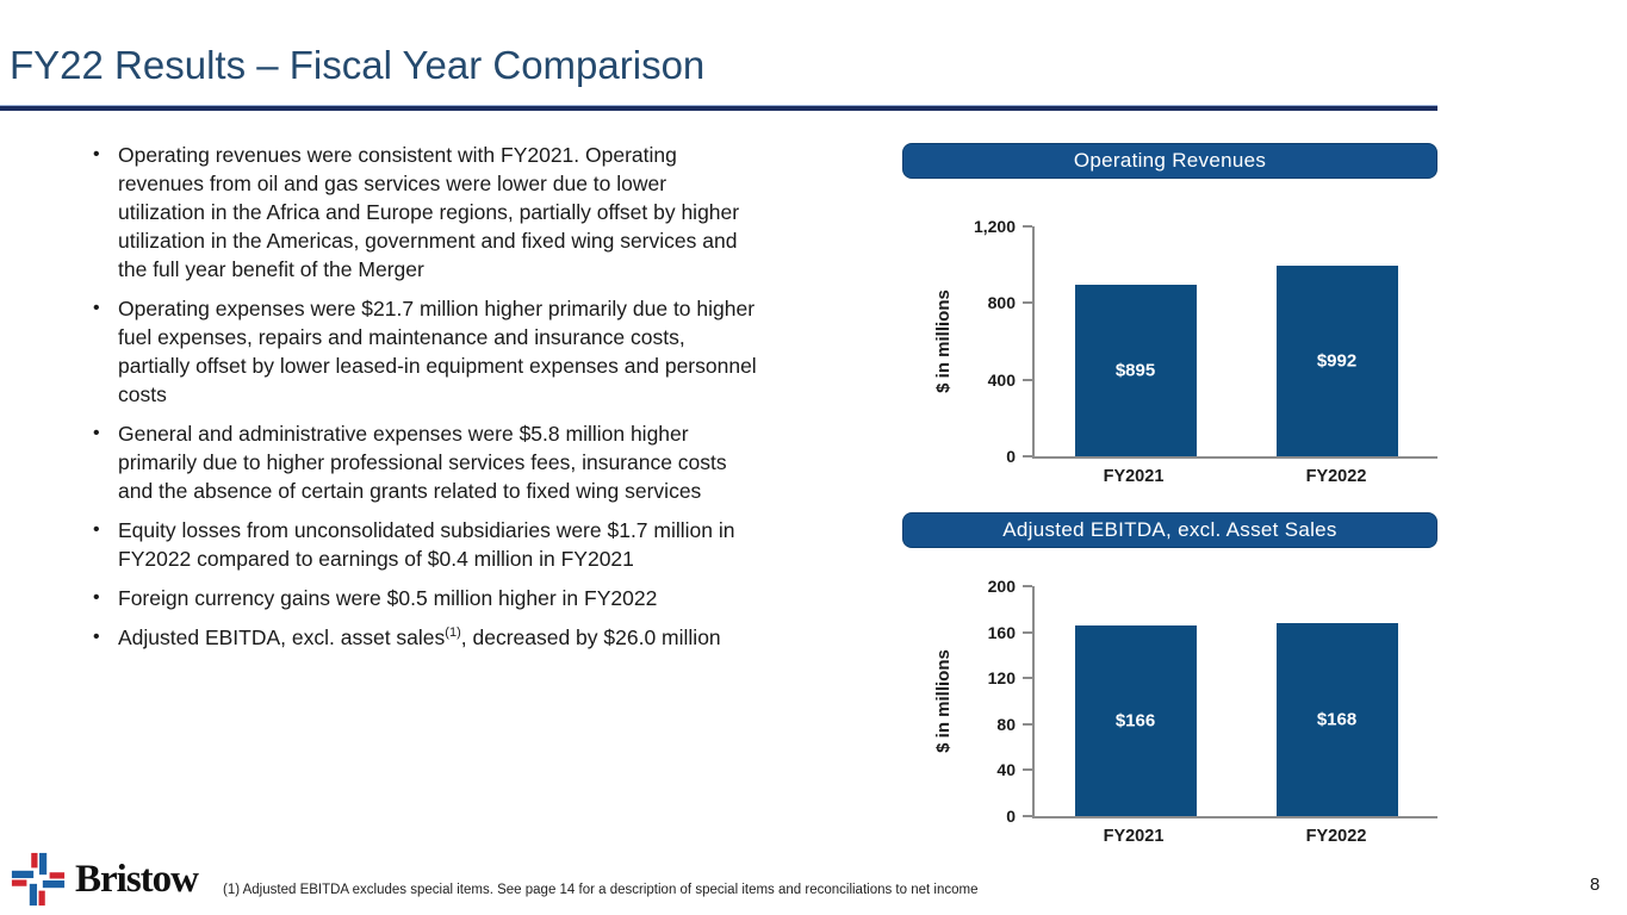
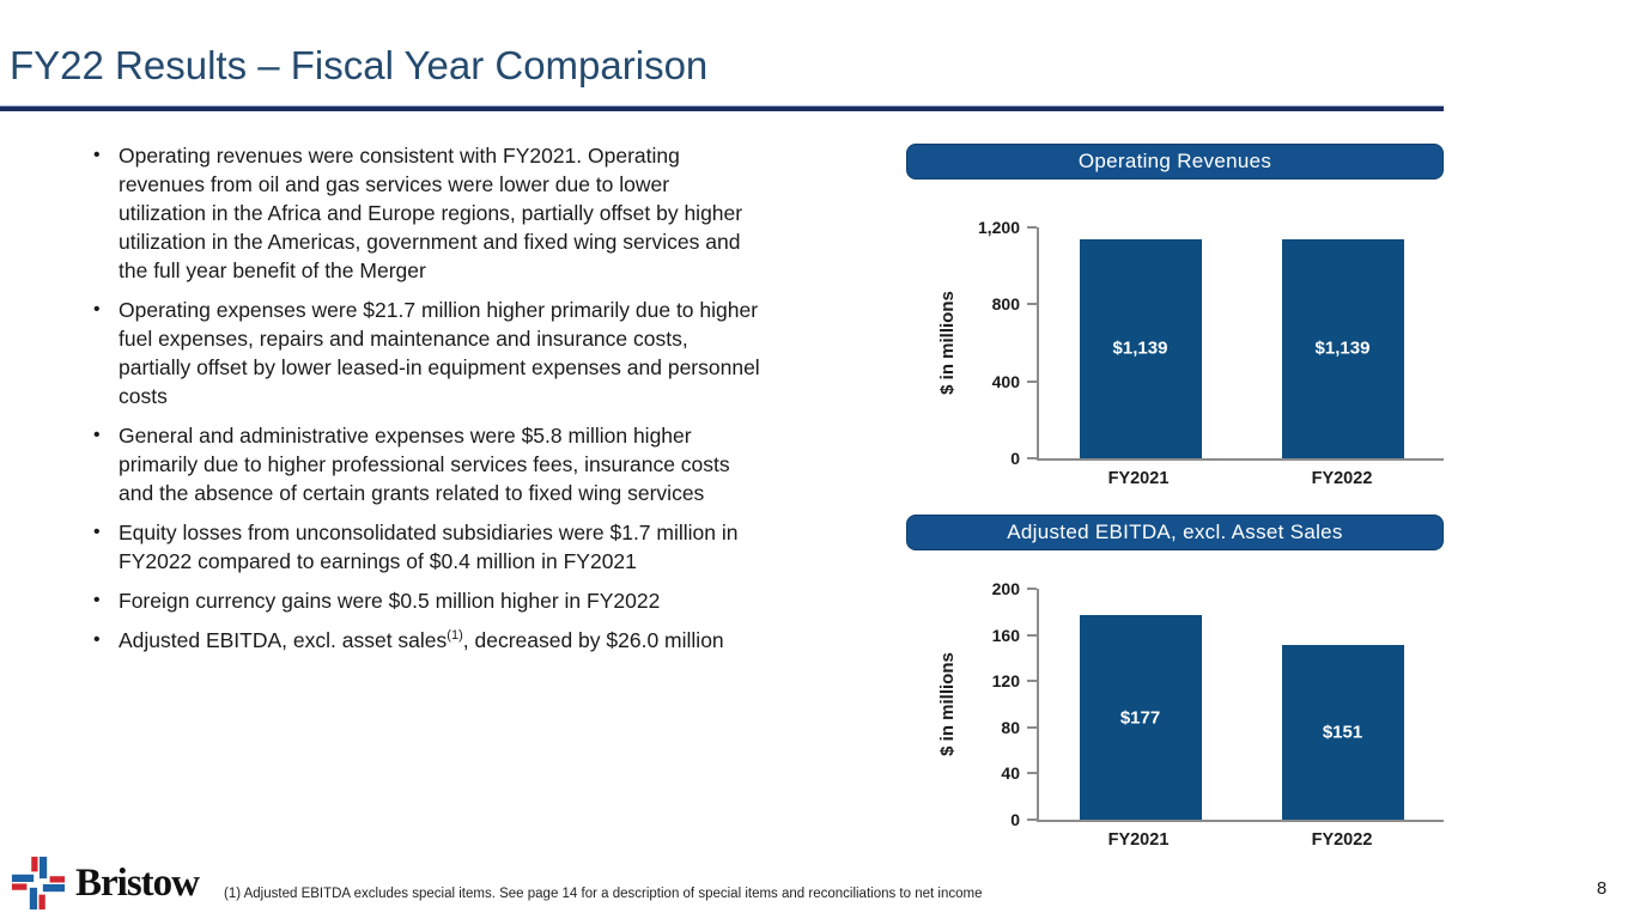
Operating Revenues/FY2021: $895 -> $1,139
Operating Revenues/FY2022: $992 -> $1,139
Adjusted EBITDA, excl. Asset Sales/FY2021: $166 -> $177
Adjusted EBITDA, excl. Asset Sales/FY2022: $168 -> $151
